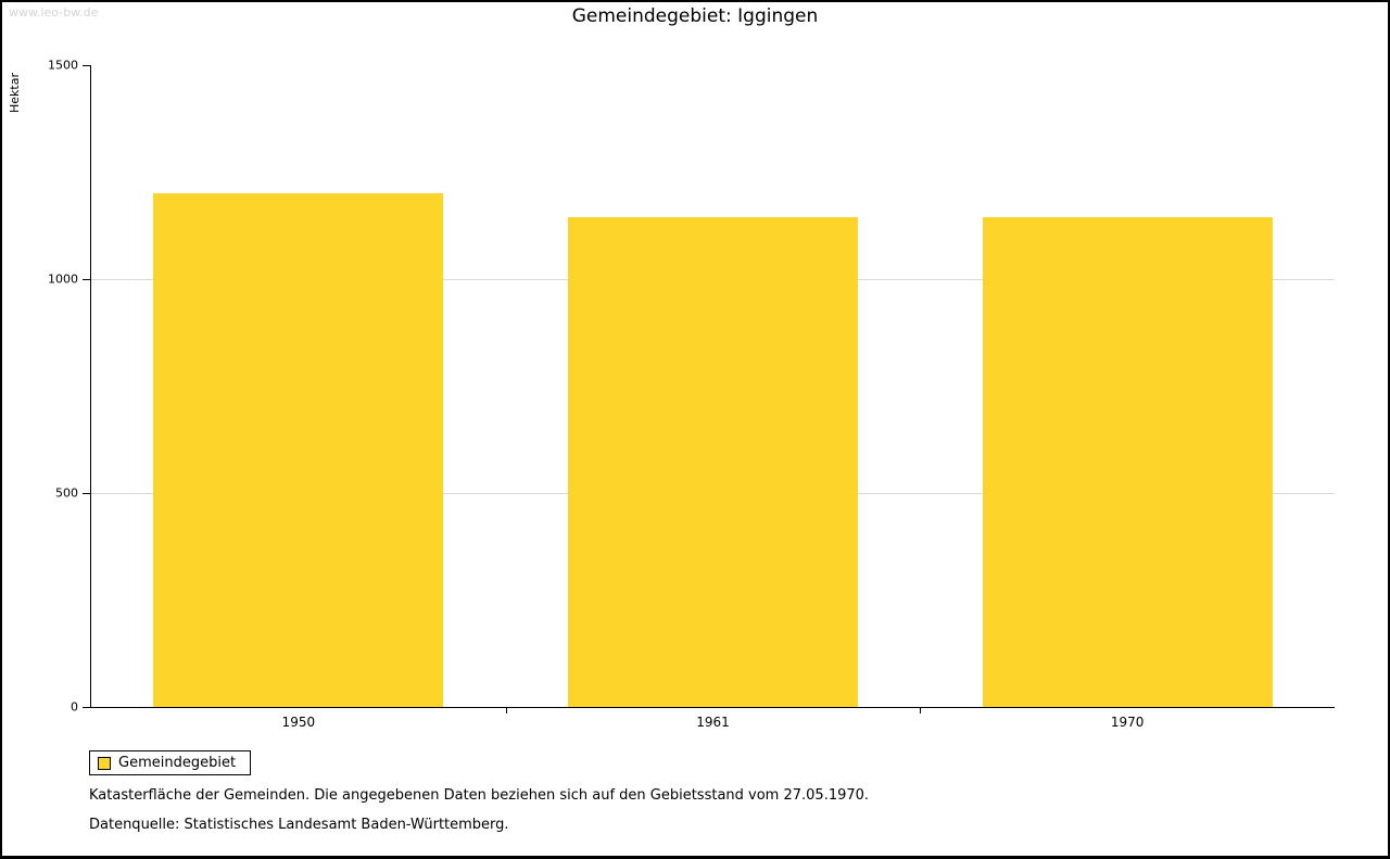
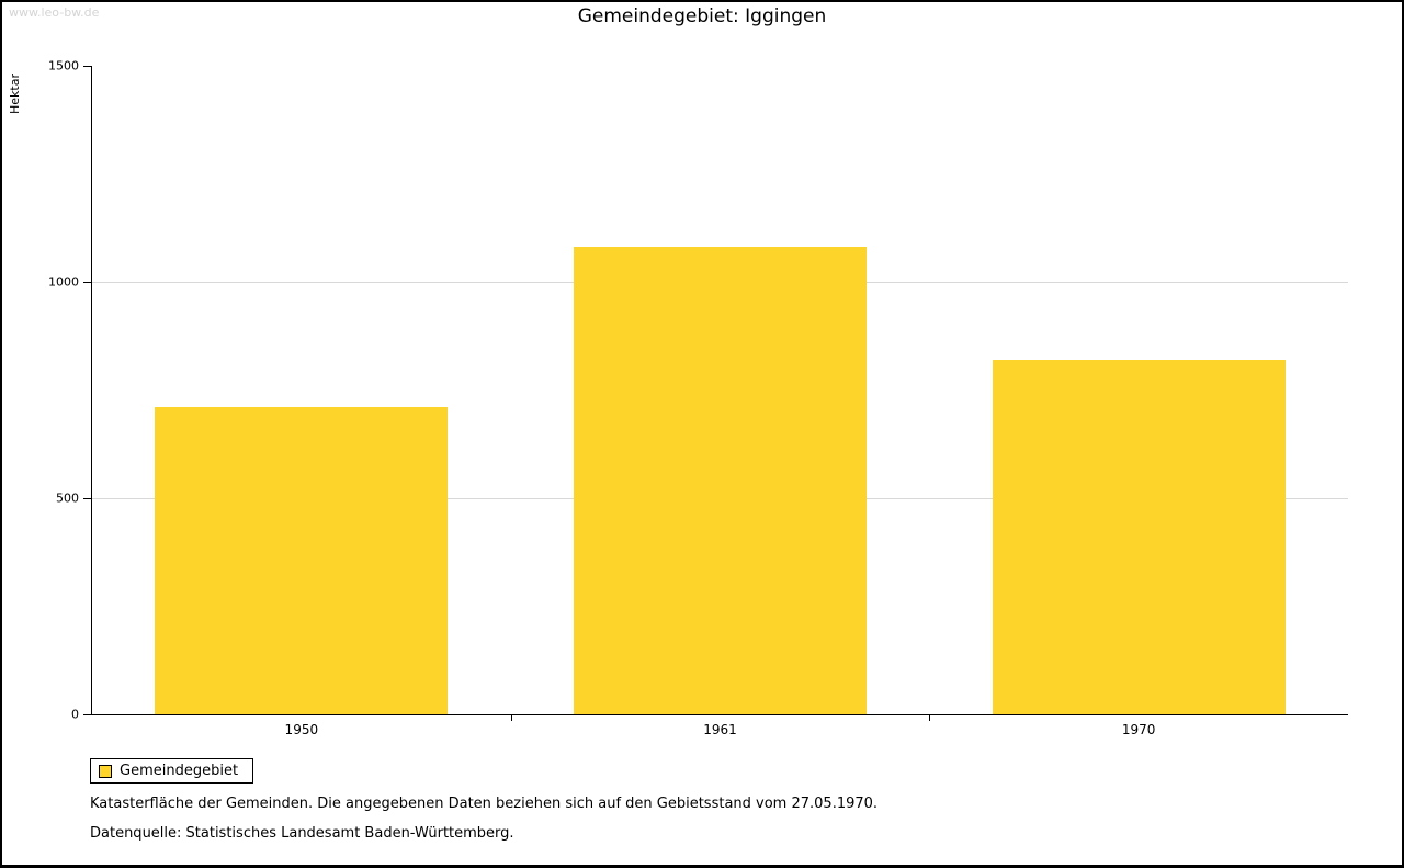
1950: 1200 -> 710
1961: 1140 -> 1080
1970: 1140 -> 820
